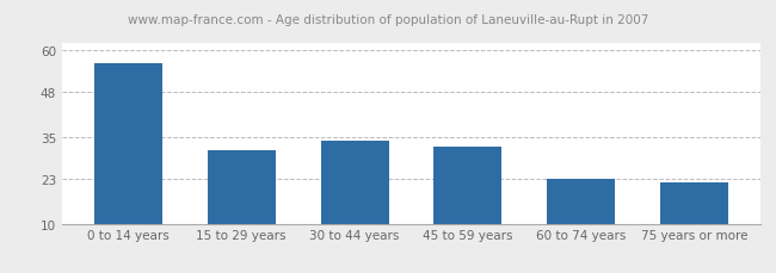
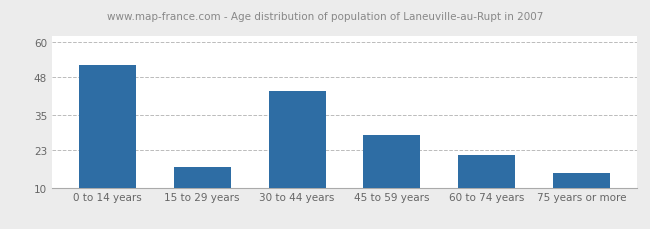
0 to 14 years: 56 -> 52
15 to 29 years: 31 -> 17
30 to 44 years: 34 -> 43
45 to 59 years: 32 -> 28
60 to 74 years: 23 -> 21
75 years or more: 22 -> 15
